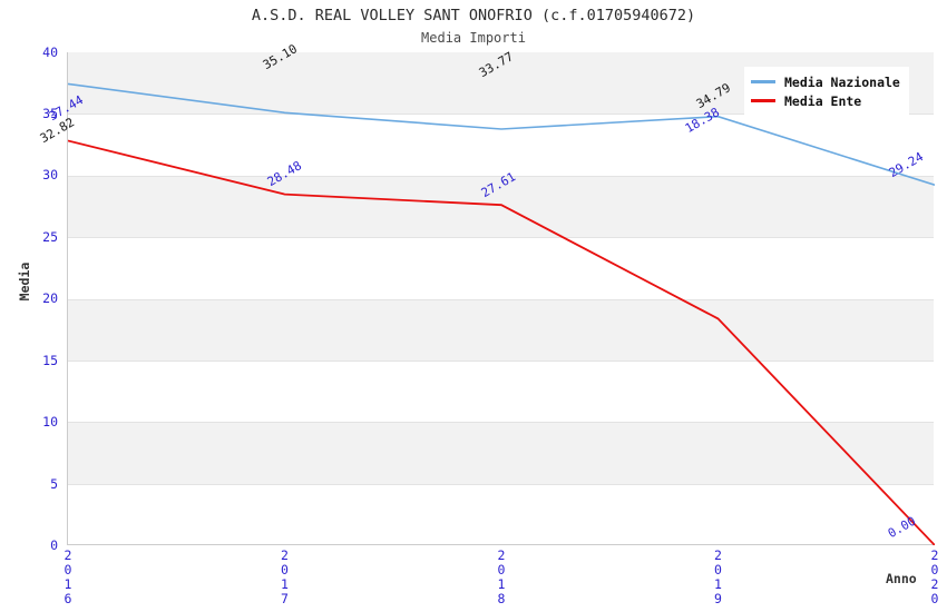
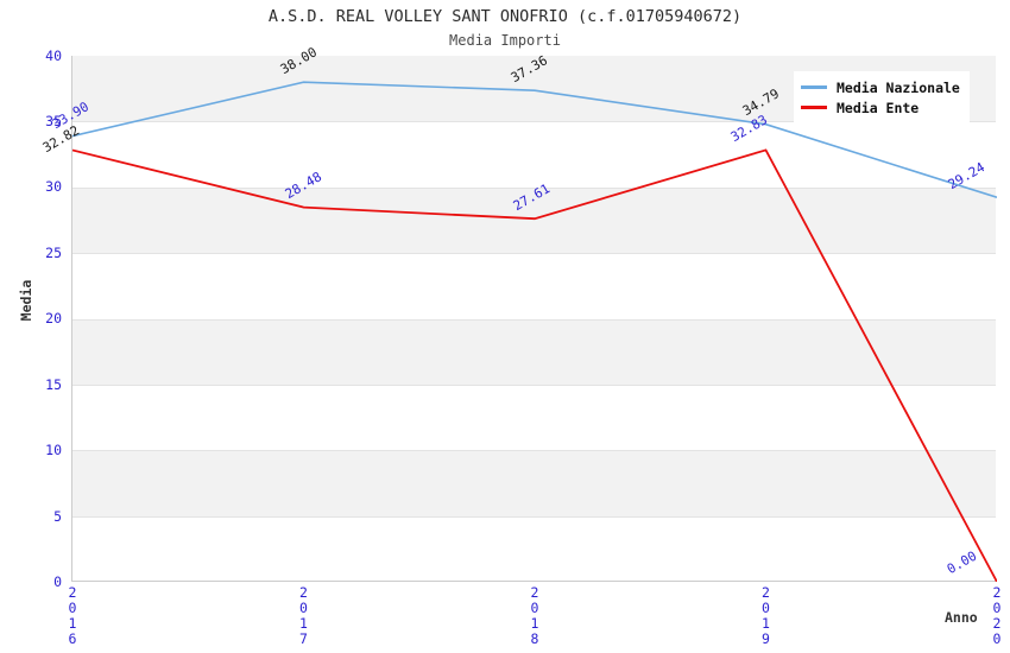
Media Nazionale/2016: 37.44 -> 33.90
Media Nazionale/2017: 35.10 -> 38.00
Media Nazionale/2018: 33.77 -> 37.36
Media Ente/2019: 18.38 -> 32.83
